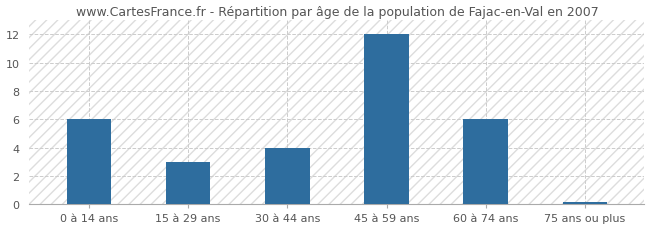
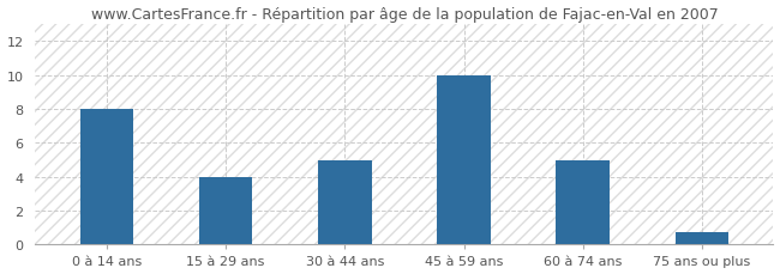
0 à 14 ans: 6.0 -> 8.0
15 à 29 ans: 3.0 -> 4.0
30 à 44 ans: 4.0 -> 5.0
45 à 59 ans: 12.0 -> 10.0
60 à 74 ans: 6.0 -> 5.0
75 ans ou plus: 0.1 -> 0.7
